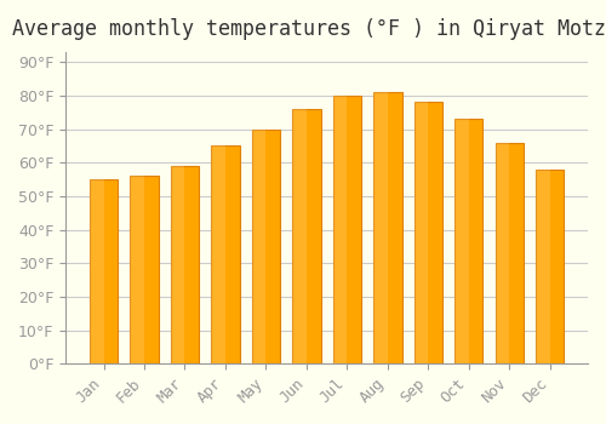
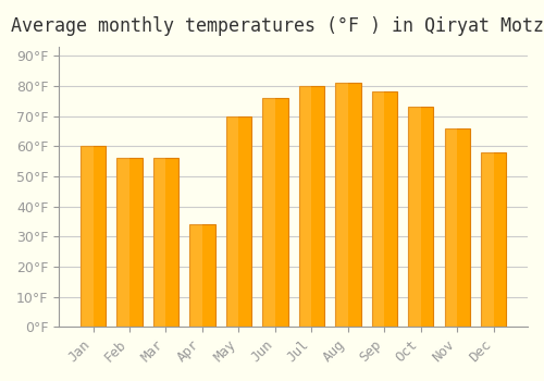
Jan: 55°F -> 60°F
Mar: 59°F -> 56°F
Apr: 65°F -> 34°F
